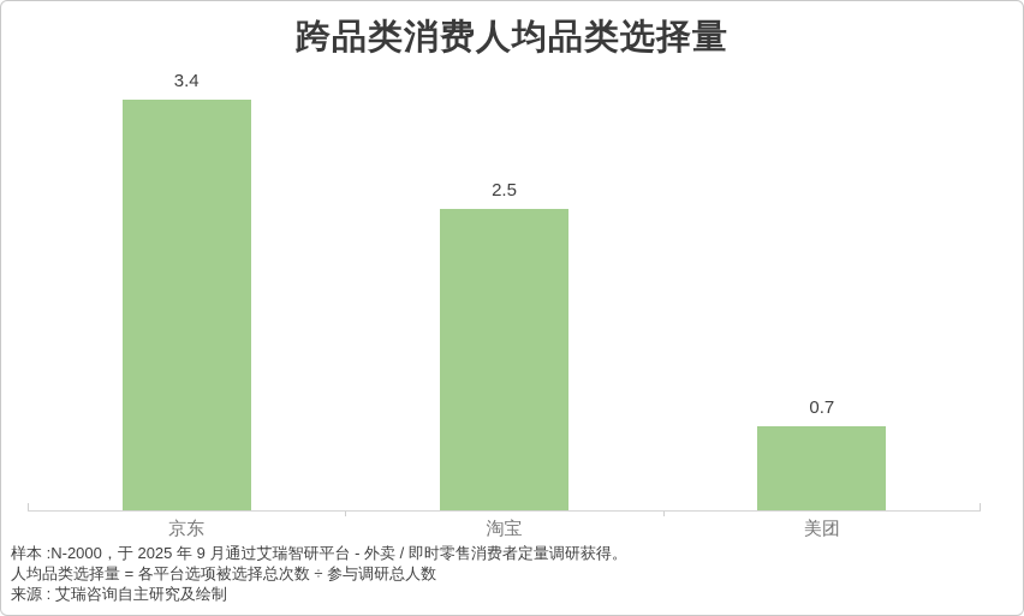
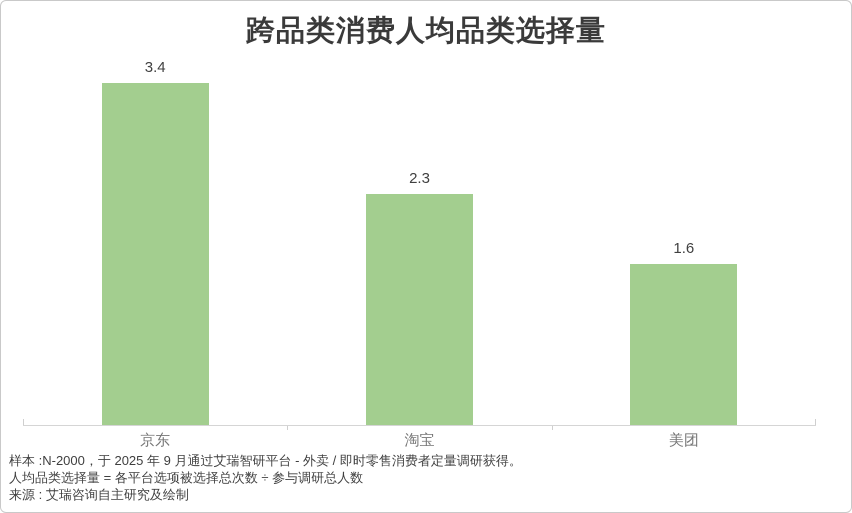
淘宝: 2.5 -> 2.3
美团: 0.7 -> 1.6
